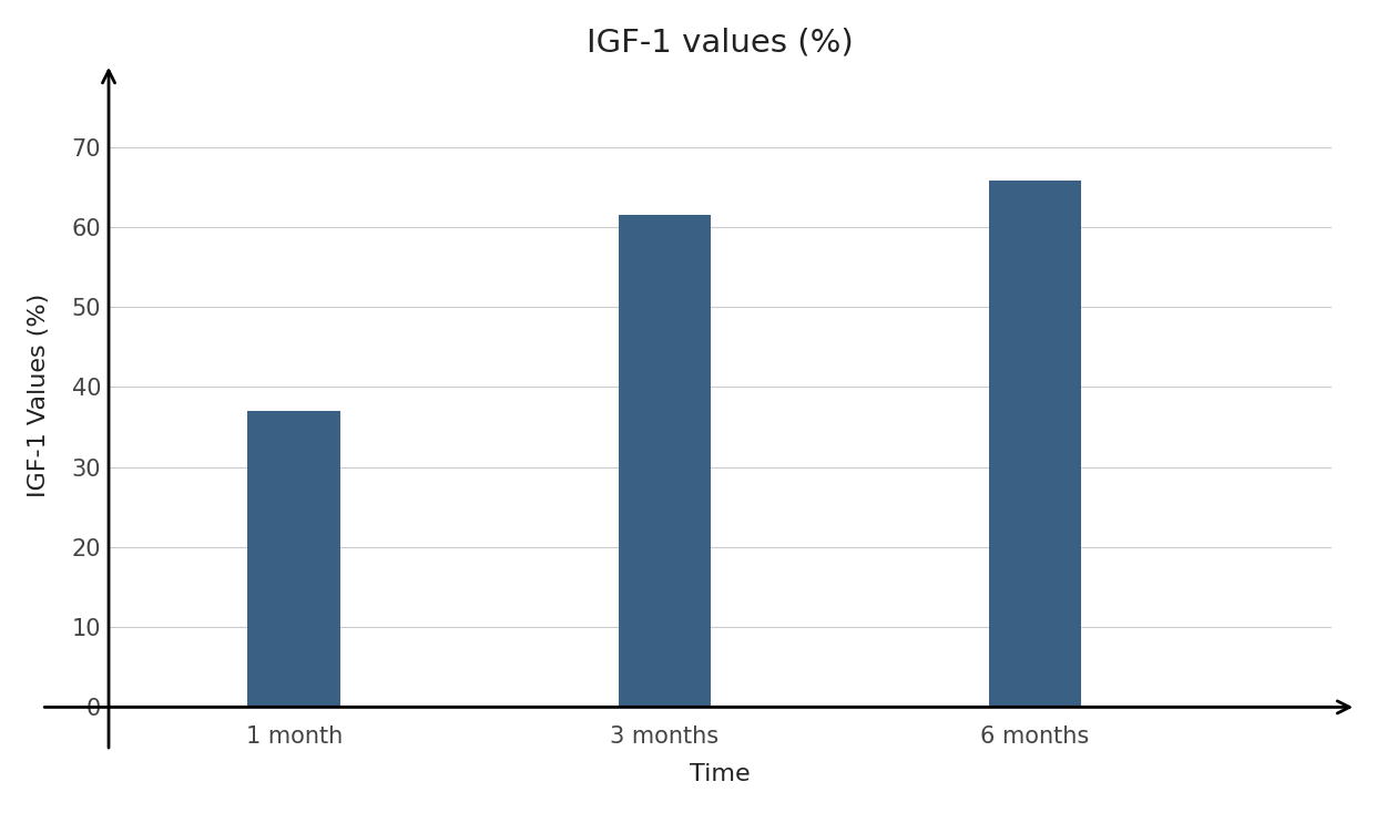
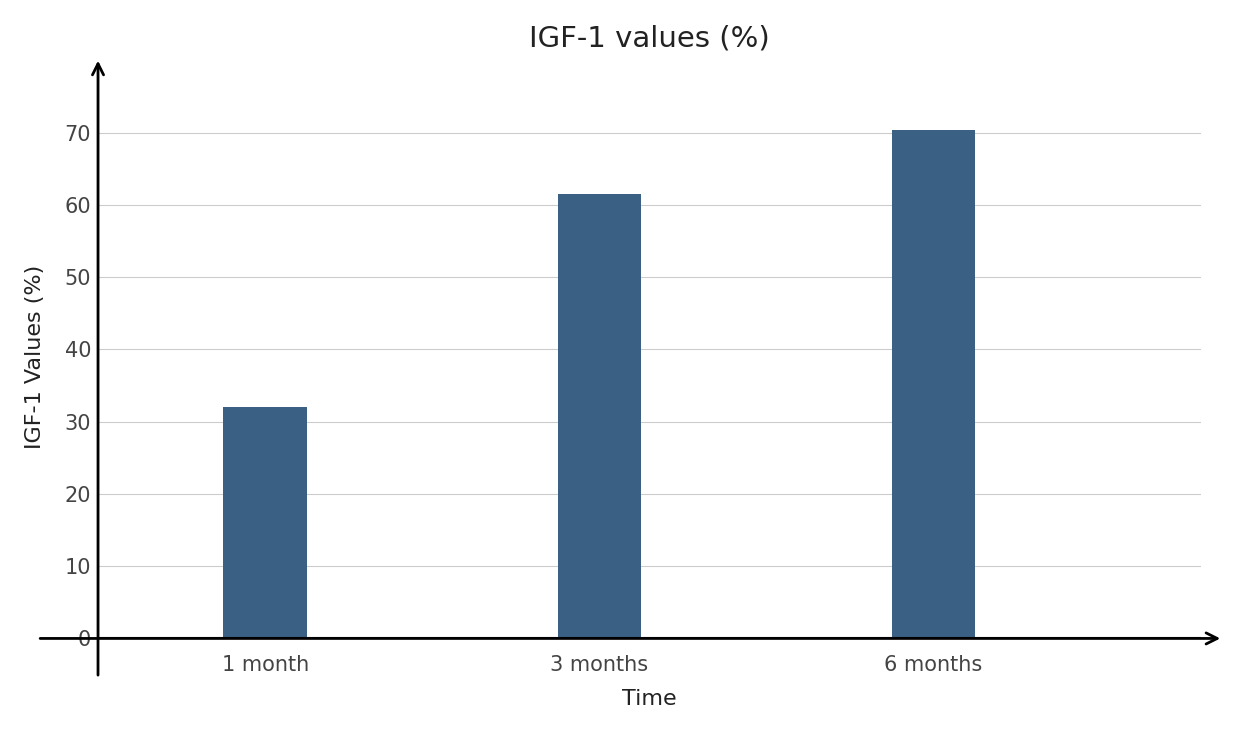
1 month: 37.0 -> 32.0
6 months: 65.8 -> 70.4
